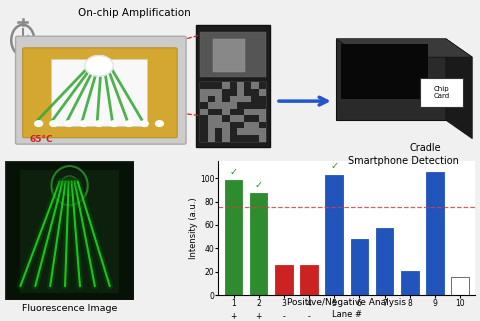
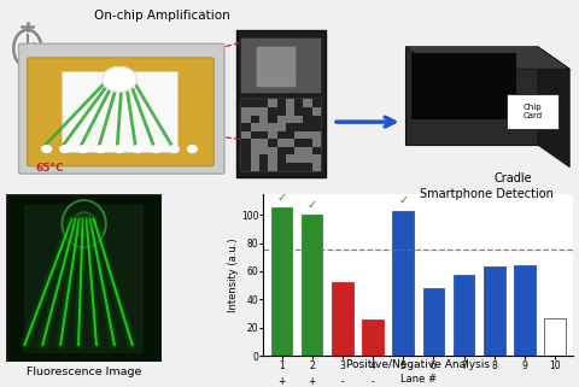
1: 98 -> 105
2: 87 -> 100
3: 26 -> 52
8: 21 -> 63
9: 105 -> 64
10: 16 -> 27
